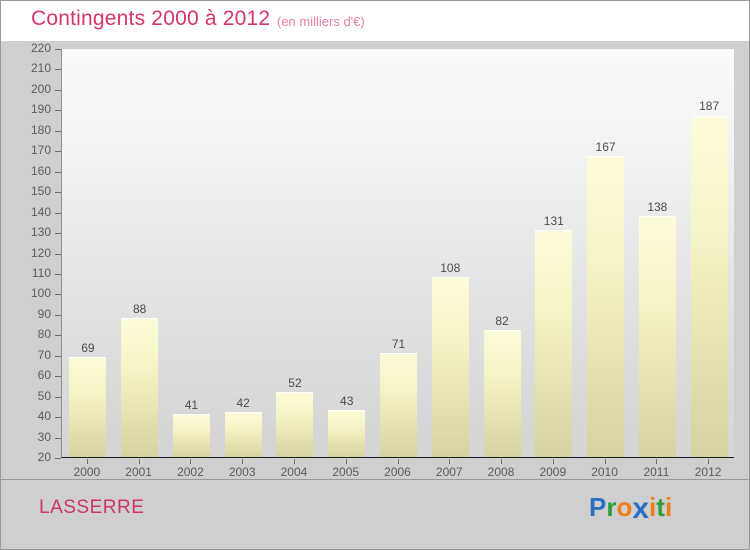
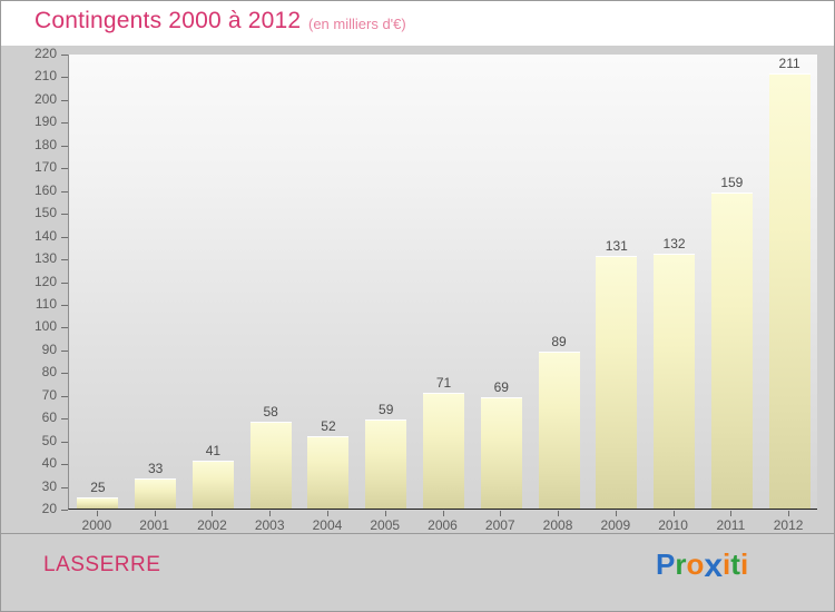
2000: 69 -> 25
2001: 88 -> 33
2003: 42 -> 58
2005: 43 -> 59
2007: 108 -> 69
2008: 82 -> 89
2010: 167 -> 132
2011: 138 -> 159
2012: 187 -> 211
